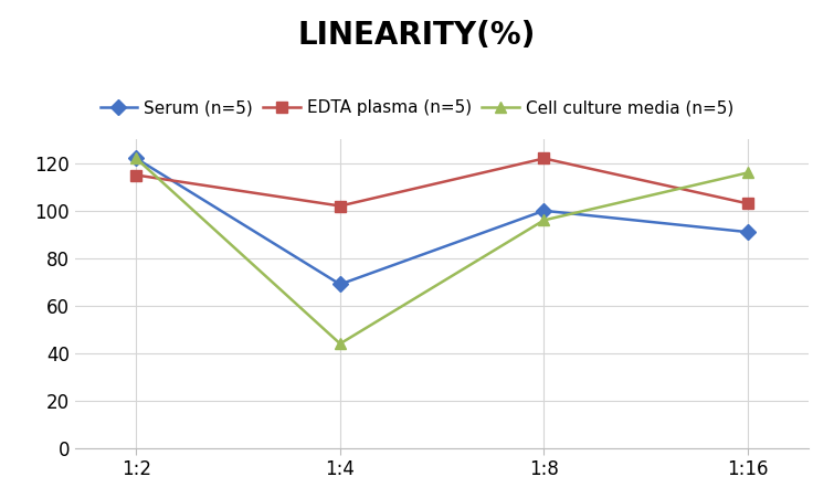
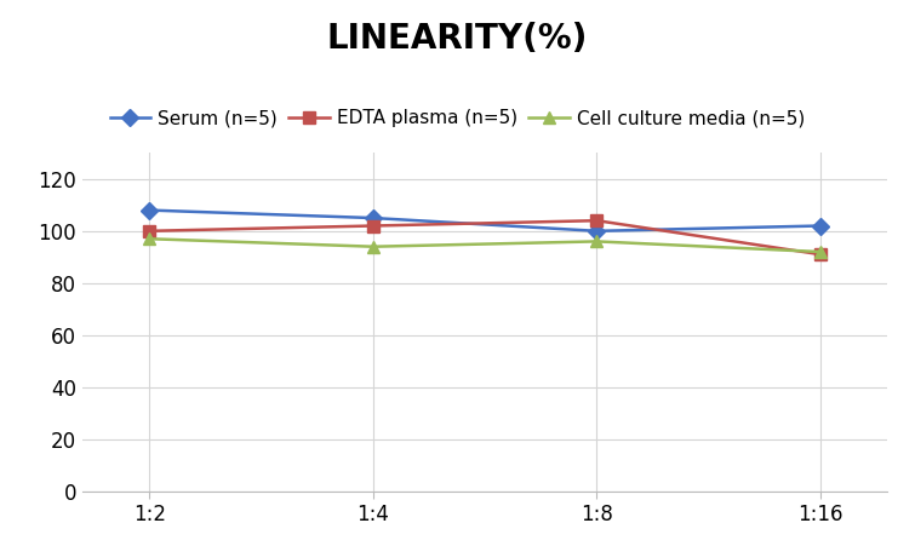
Serum (n=5)/1:2: 122 -> 108
EDTA plasma (n=5)/1:2: 115 -> 100
Cell culture media (n=5)/1:2: 122 -> 97
Serum (n=5)/1:4: 69 -> 105
Cell culture media (n=5)/1:4: 44 -> 94
EDTA plasma (n=5)/1:8: 122 -> 104
Serum (n=5)/1:16: 91 -> 102
EDTA plasma (n=5)/1:16: 103 -> 91
Cell culture media (n=5)/1:16: 116 -> 92
